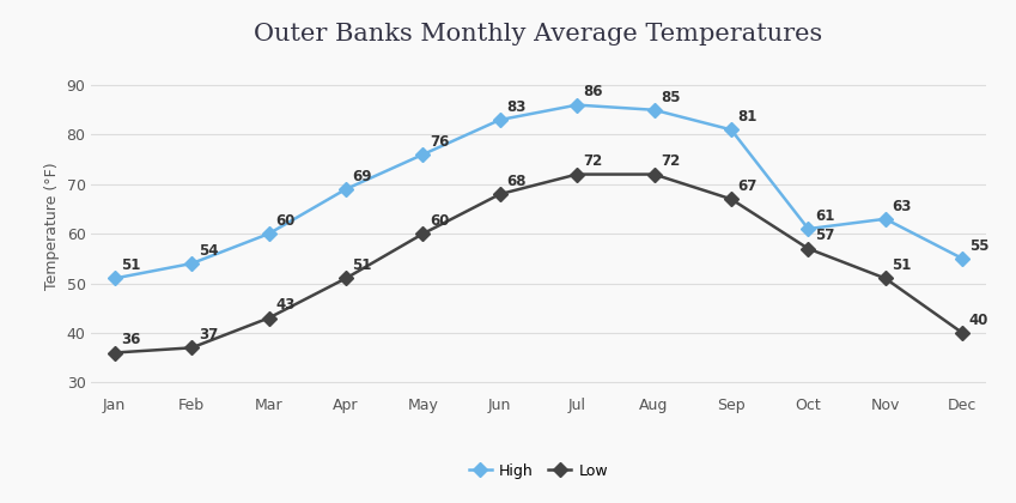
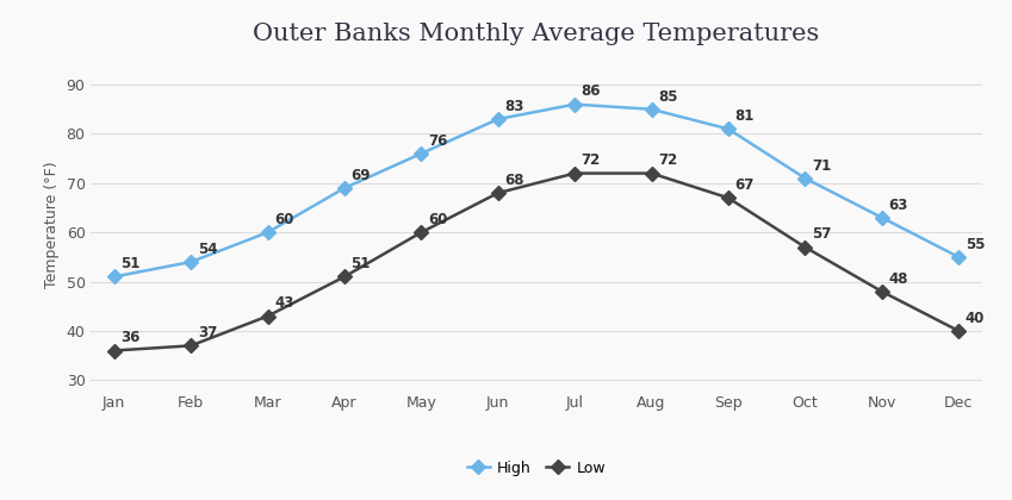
High/Oct: 61 -> 71
Low/Nov: 51 -> 48
